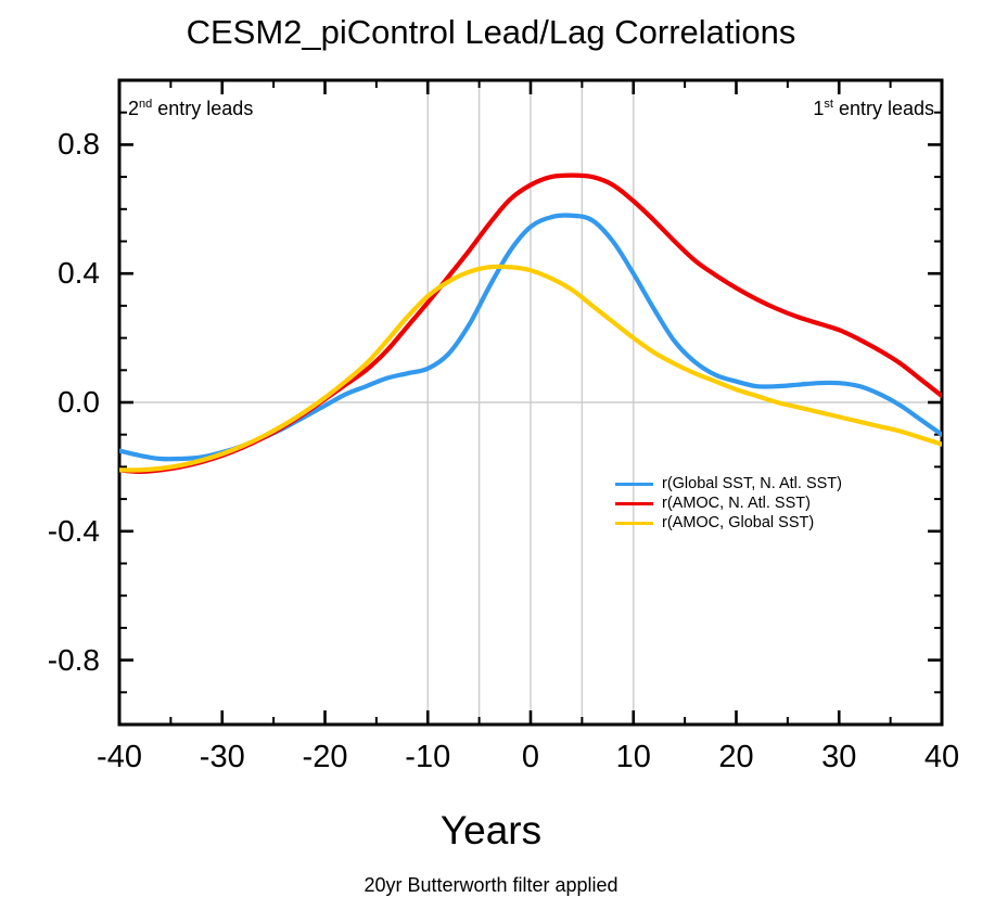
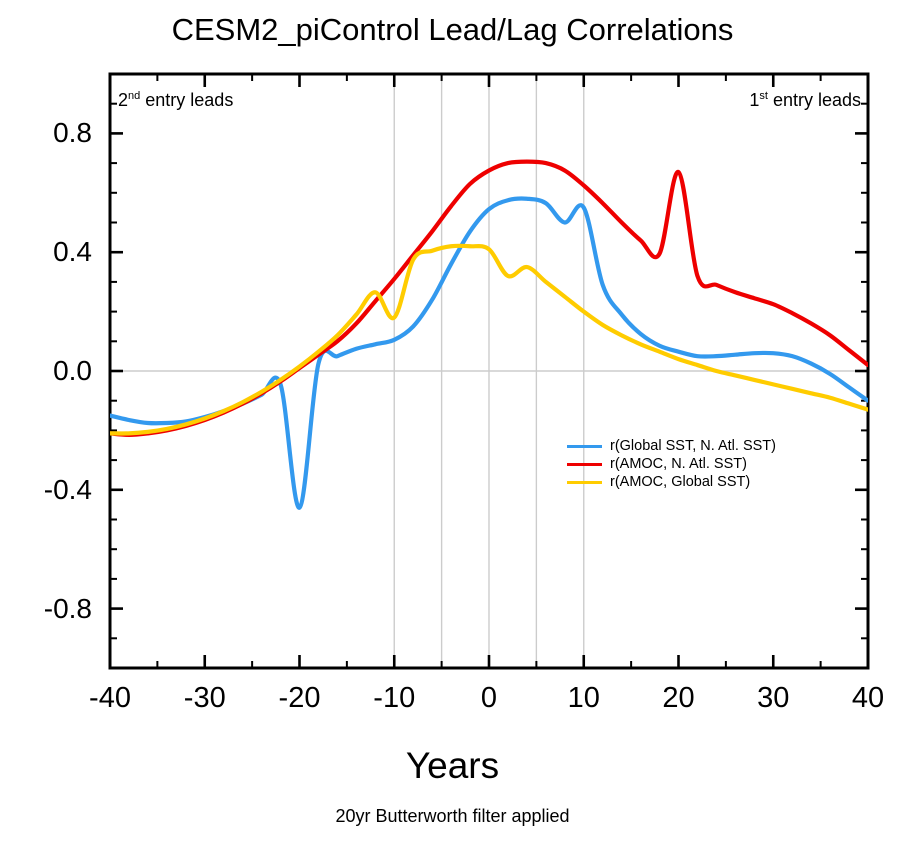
r(Global SST, N. Atl. SST)/-20: -0.01 -> -0.46
r(AMOC, Global SST)/-10: 0.33 -> 0.18
r(AMOC, Global SST)/2: 0.39 -> 0.32
r(Global SST, N. Atl. SST)/10: 0.40 -> 0.55
r(AMOC, N. Atl. SST)/20: 0.35 -> 0.67
